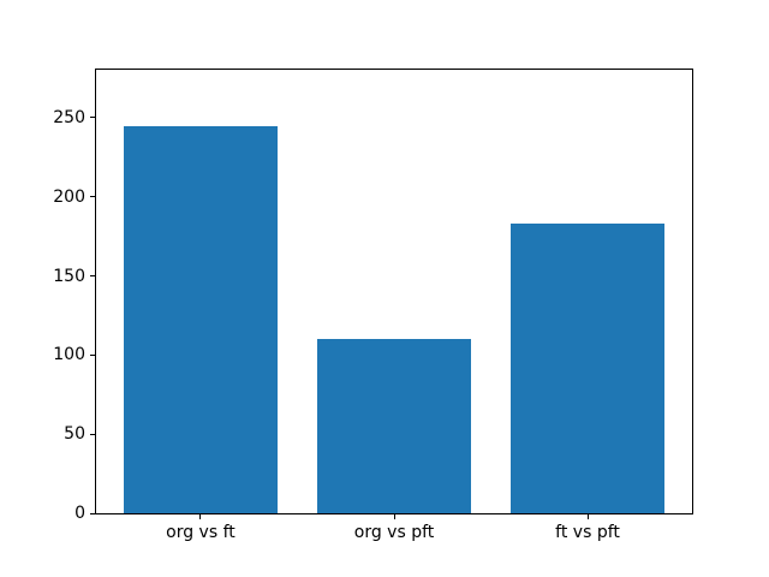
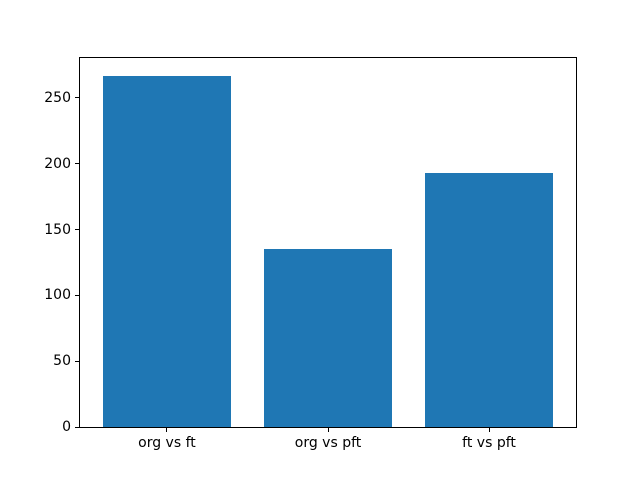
org vs ft: 245 -> 267
org vs pft: 110 -> 135
ft vs pft: 183 -> 193
